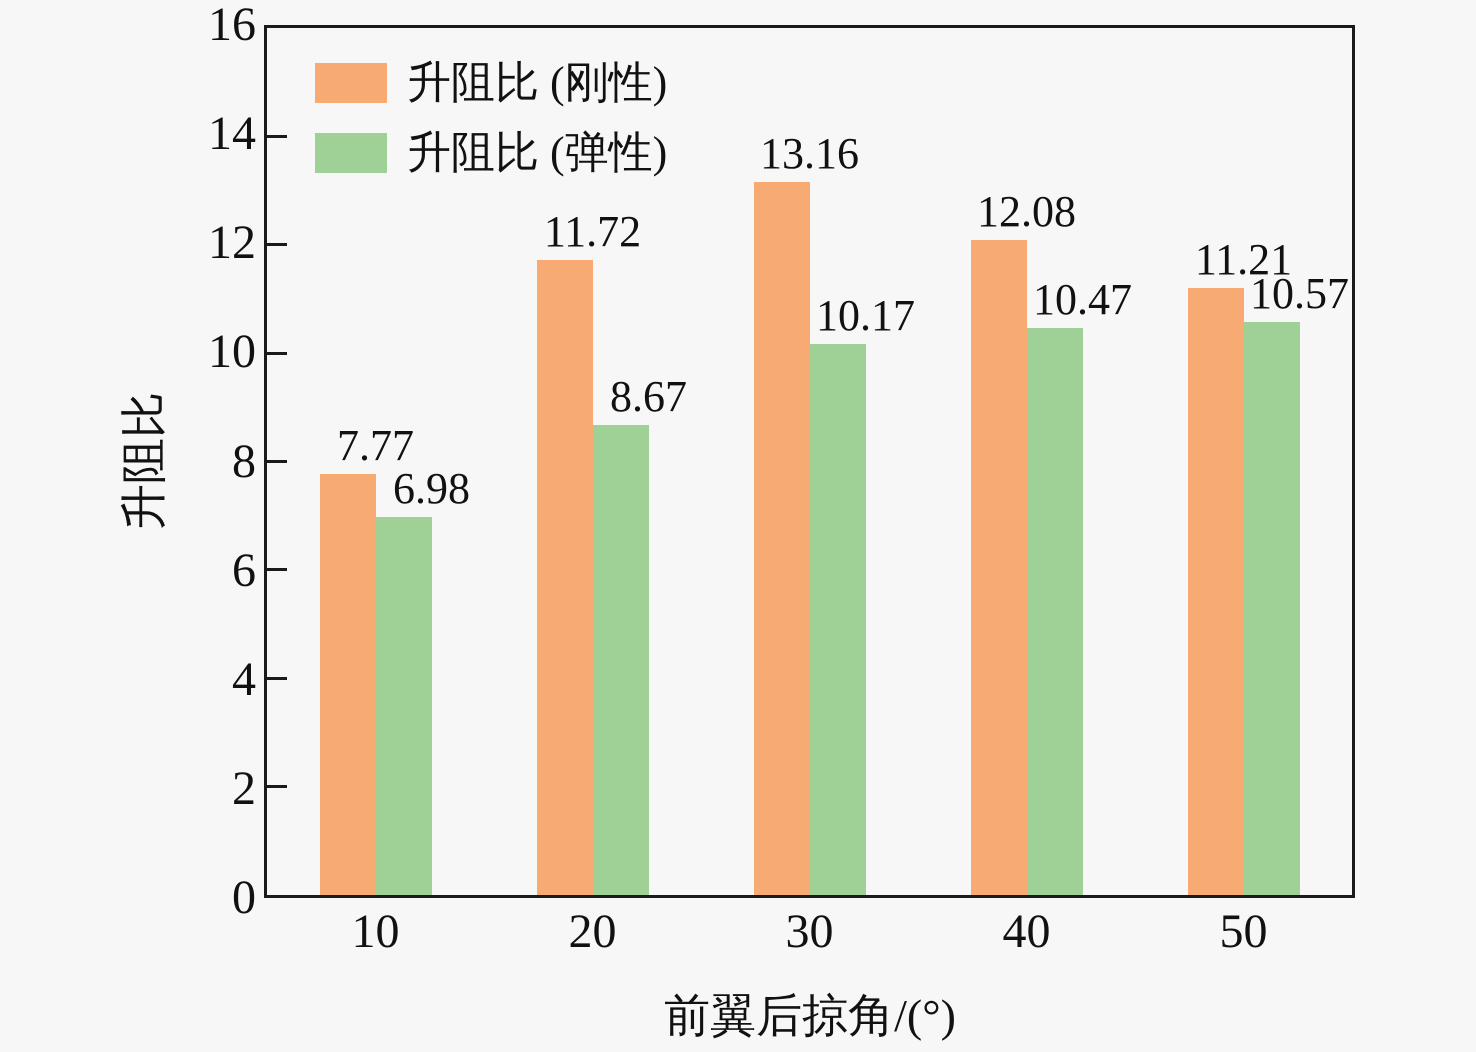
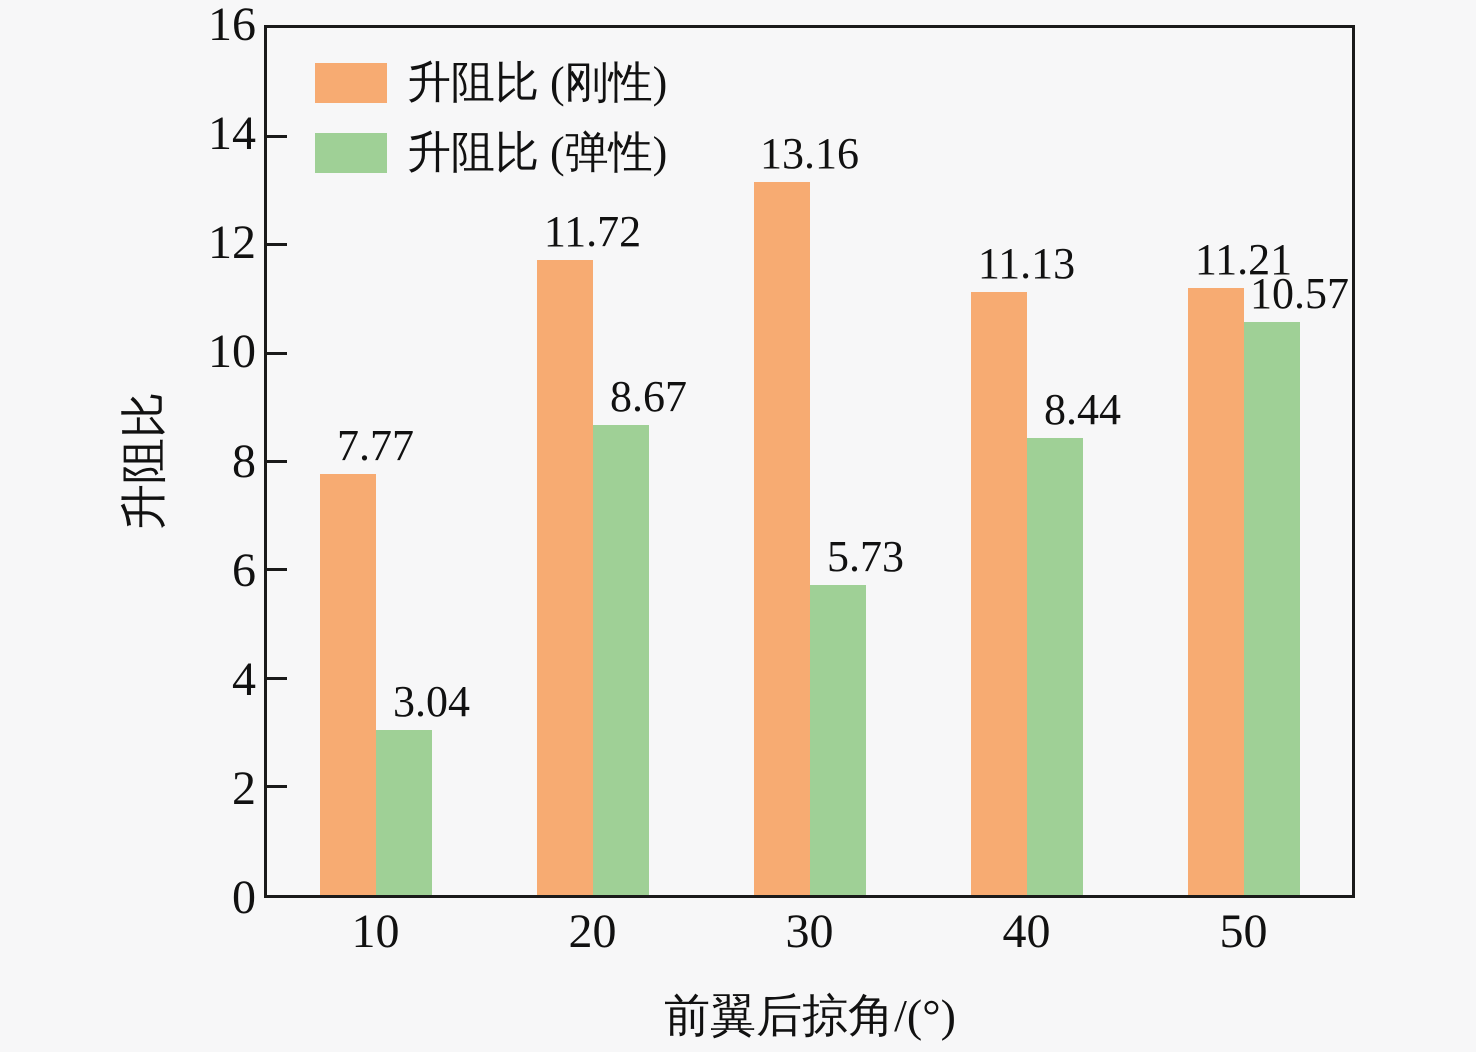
升阻比 (弹性)/10: 6.98 -> 3.04
升阻比 (弹性)/30: 10.17 -> 5.73
升阻比 (刚性)/40: 12.08 -> 11.13
升阻比 (弹性)/40: 10.47 -> 8.44
